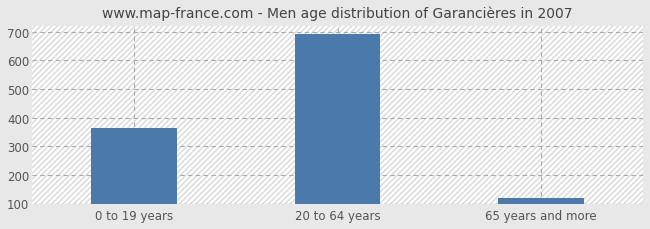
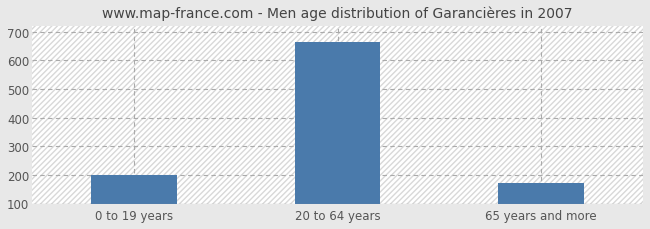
0 to 19 years: 365 -> 200
20 to 64 years: 693 -> 665
65 years and more: 120 -> 170
